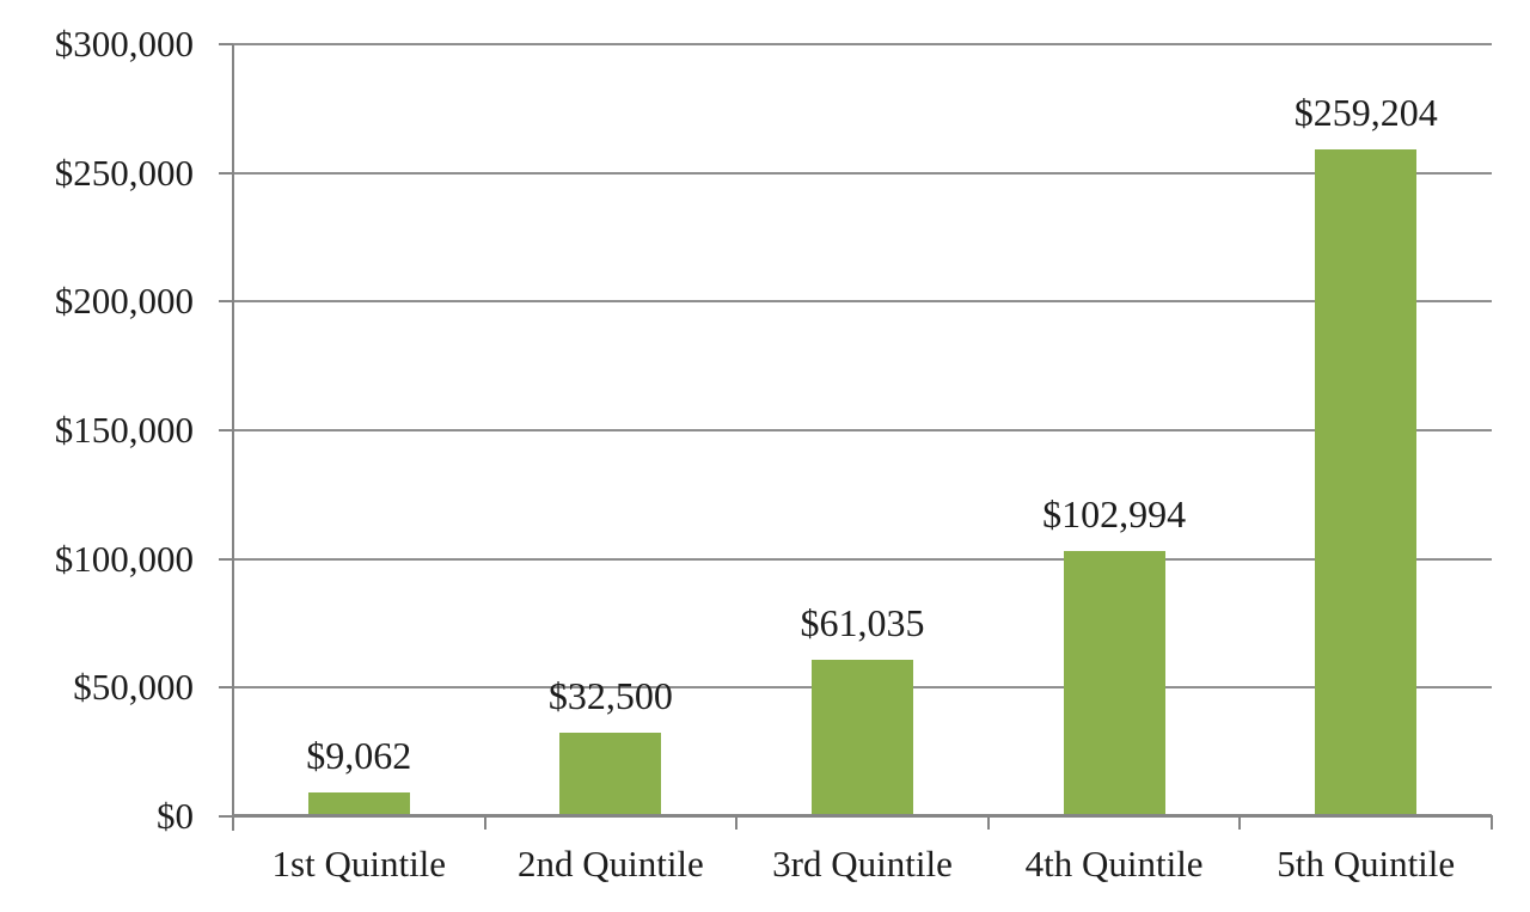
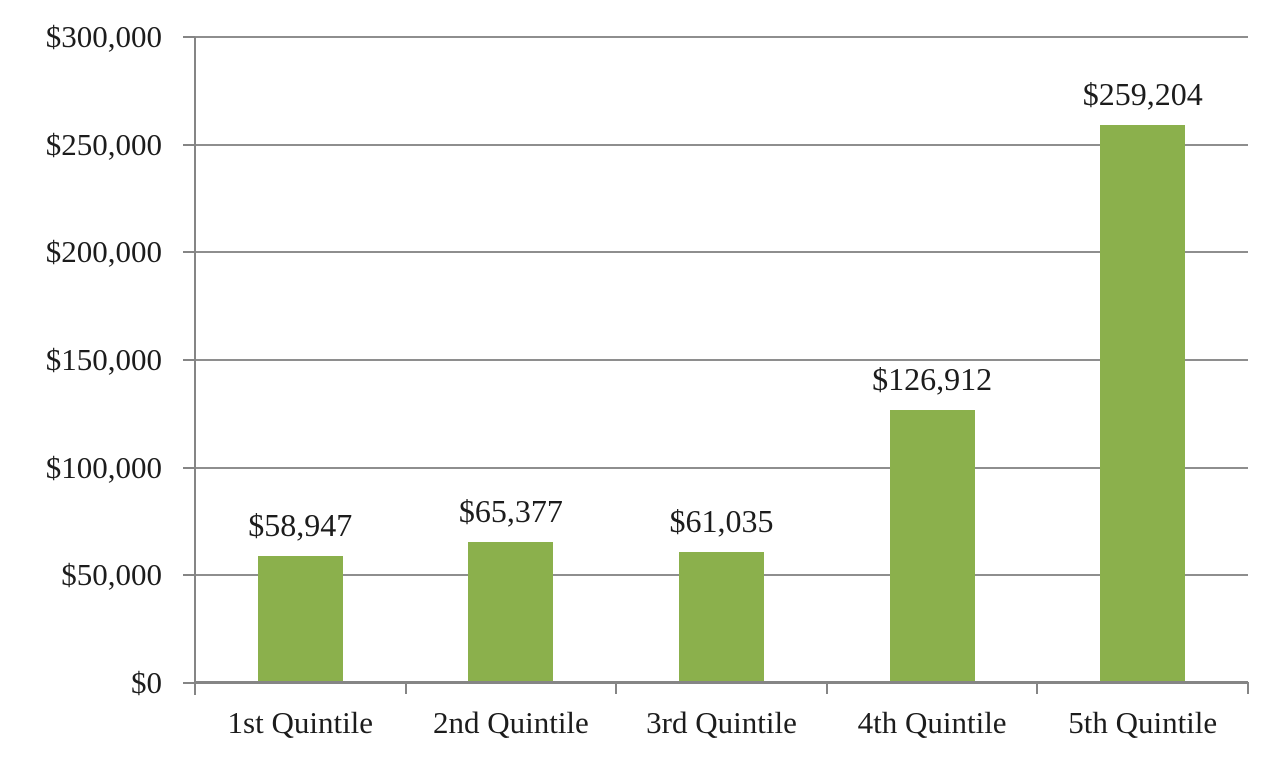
1st Quintile: $9,062 -> $58,947
2nd Quintile: $32,500 -> $65,377
4th Quintile: $102,994 -> $126,912
